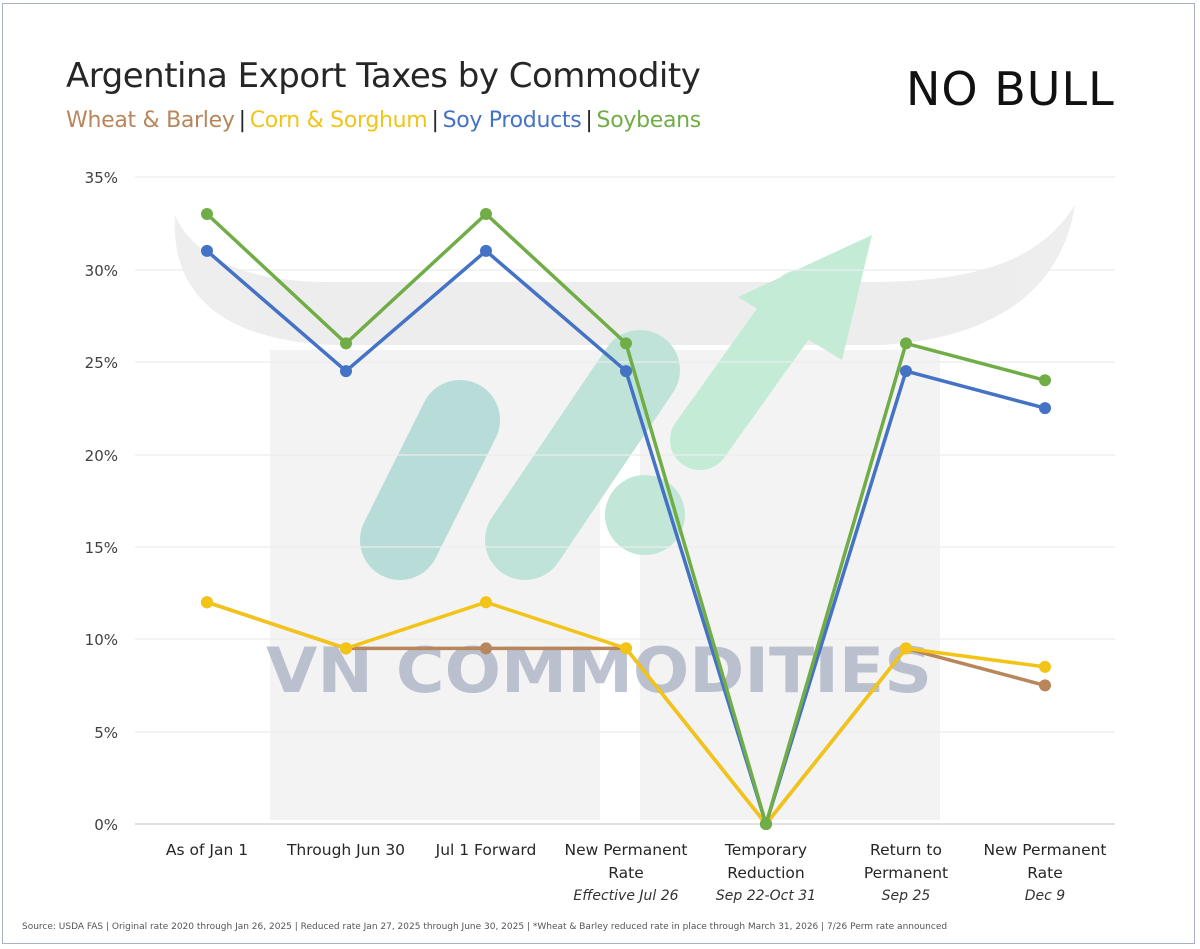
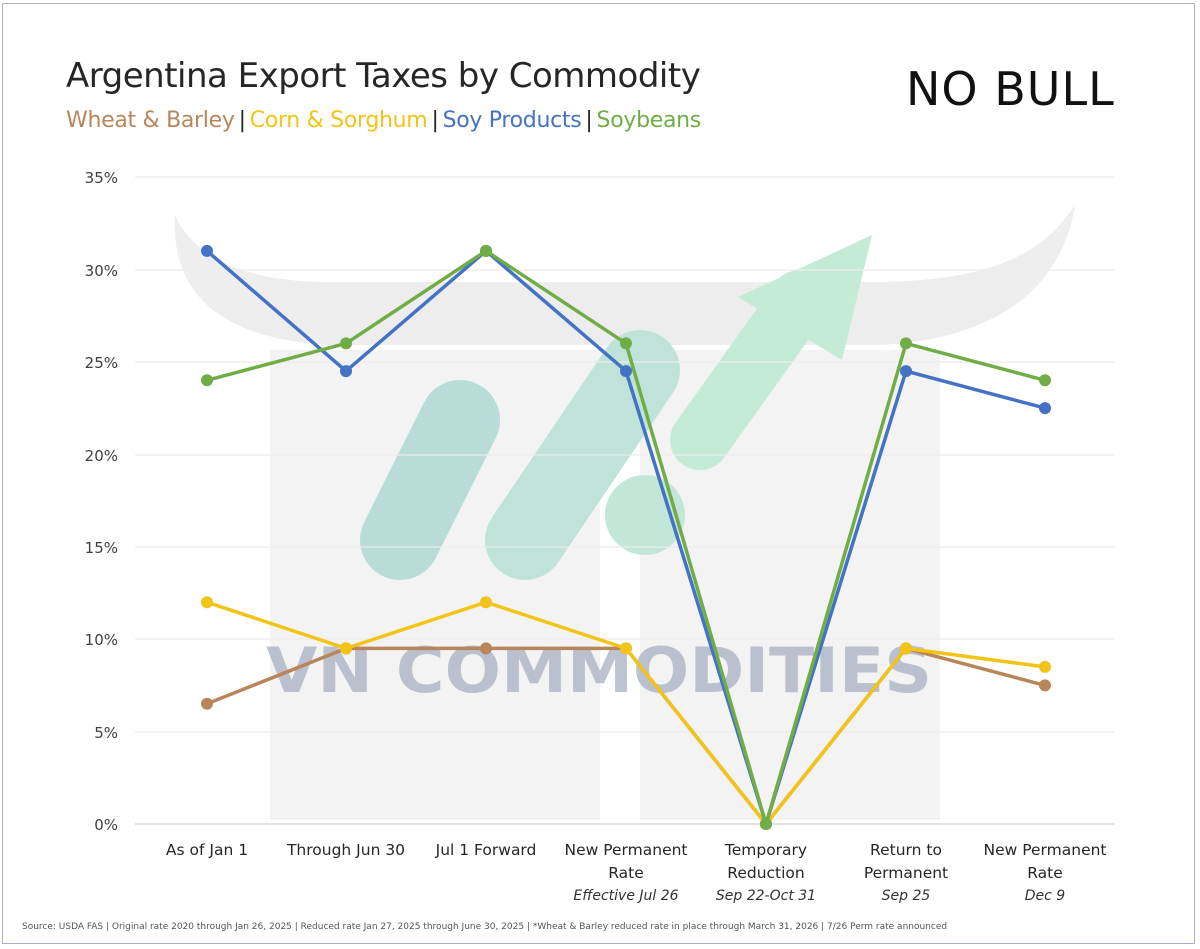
Wheat & Barley/As of Jan 1: 12.0% -> 6.5%
Soybeans/As of Jan 1: 33% -> 24%
Soybeans/Jul 1 Forward: 33% -> 31%
